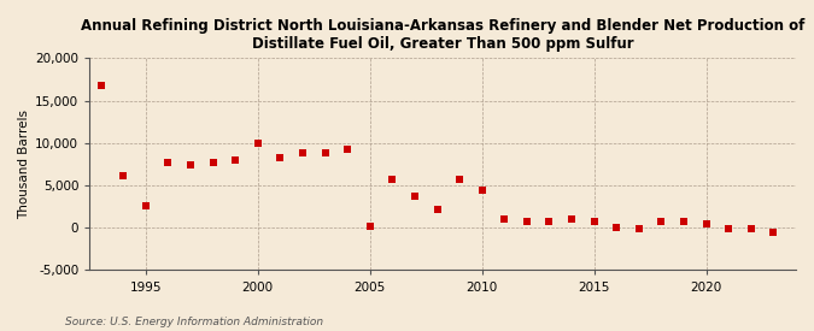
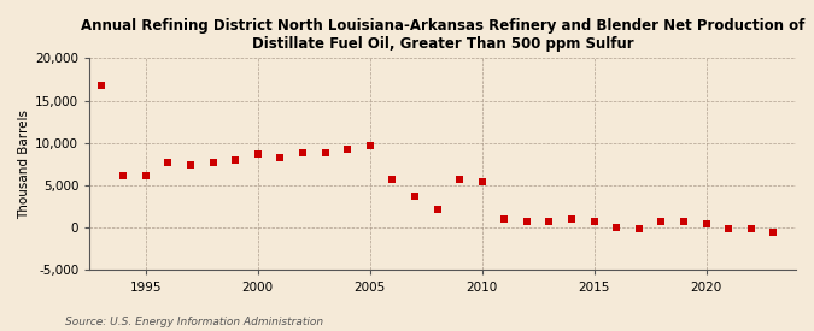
1995: 2,600 -> 6,200
2000: 10,000 -> 8,700
2005: 200 -> 9,700
2010: 4,400 -> 5,400
